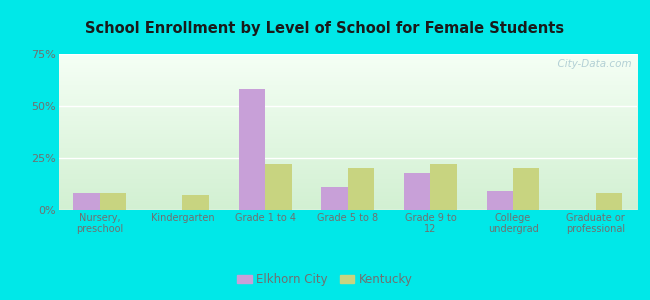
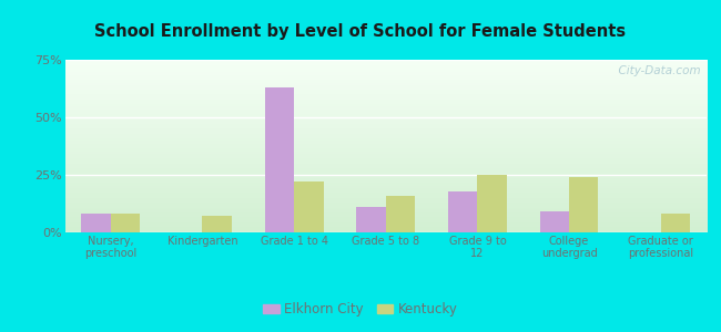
Elkhorn City/Grade 1 to 4: 58% -> 63%
Kentucky/Grade 5 to 8: 20% -> 16%
Kentucky/Grade 9 to 12: 22% -> 25%
Kentucky/College undergrad: 20% -> 24%
